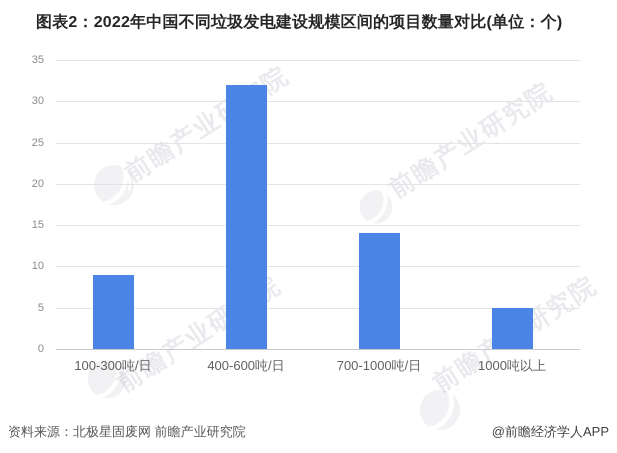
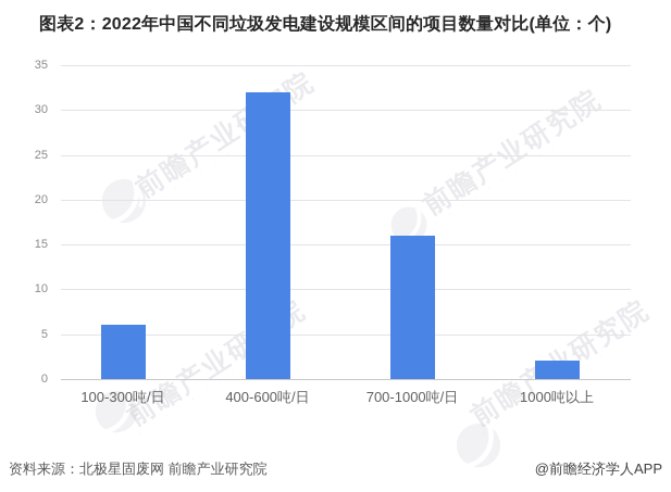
100-300吨/日: 9 -> 6
700-1000吨/日: 14 -> 16
1000吨以上: 5 -> 2
